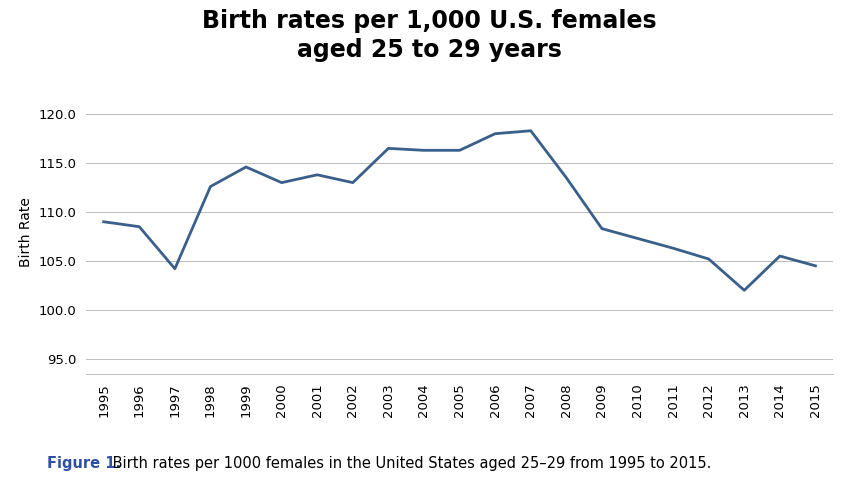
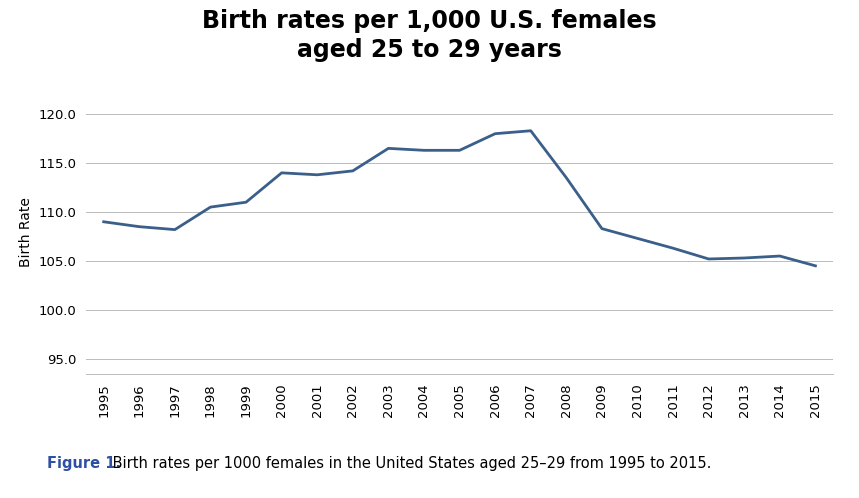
1997: 104.2 -> 108.2
1998: 112.6 -> 110.5
1999: 114.6 -> 111.0
2000: 113.0 -> 114.0
2002: 113.0 -> 114.2
2013: 102.0 -> 105.3
